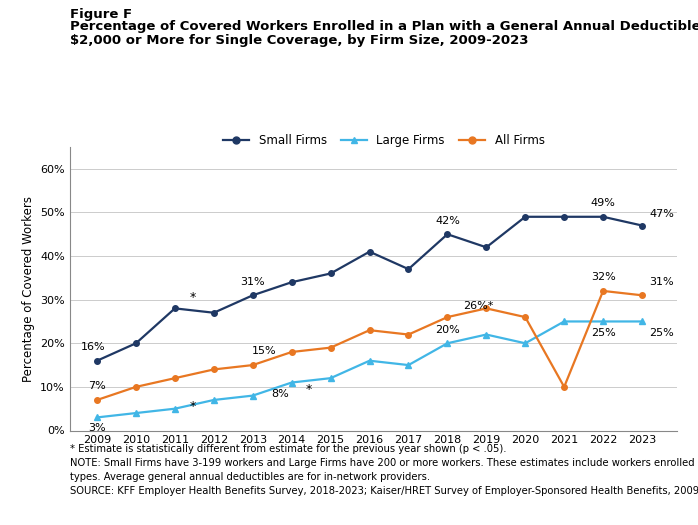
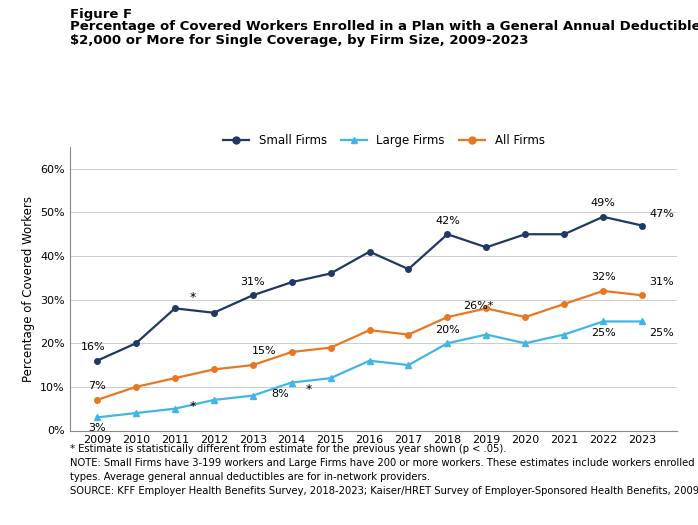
Small Firms/2020: 49% -> 45%
Small Firms/2021: 49% -> 45%
Large Firms/2021: 25% -> 22%
All Firms/2021: 10% -> 29%
